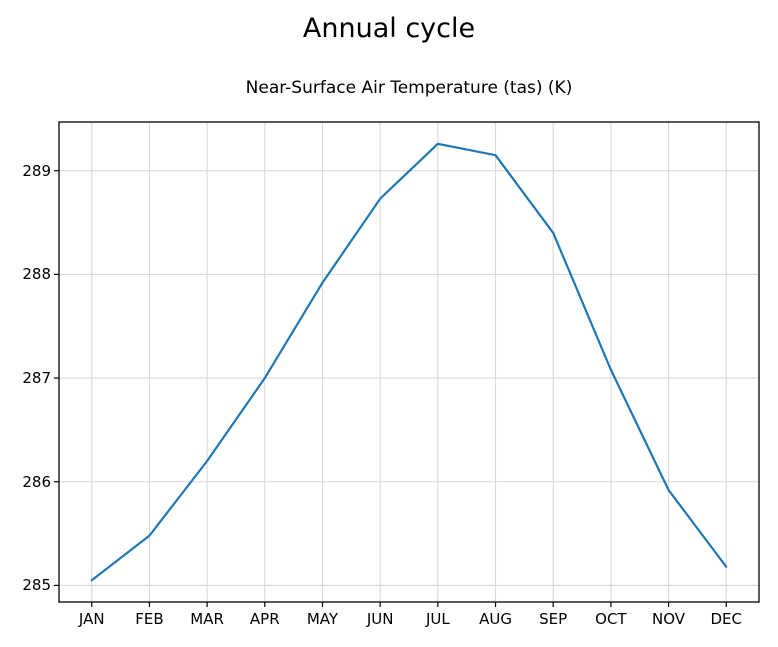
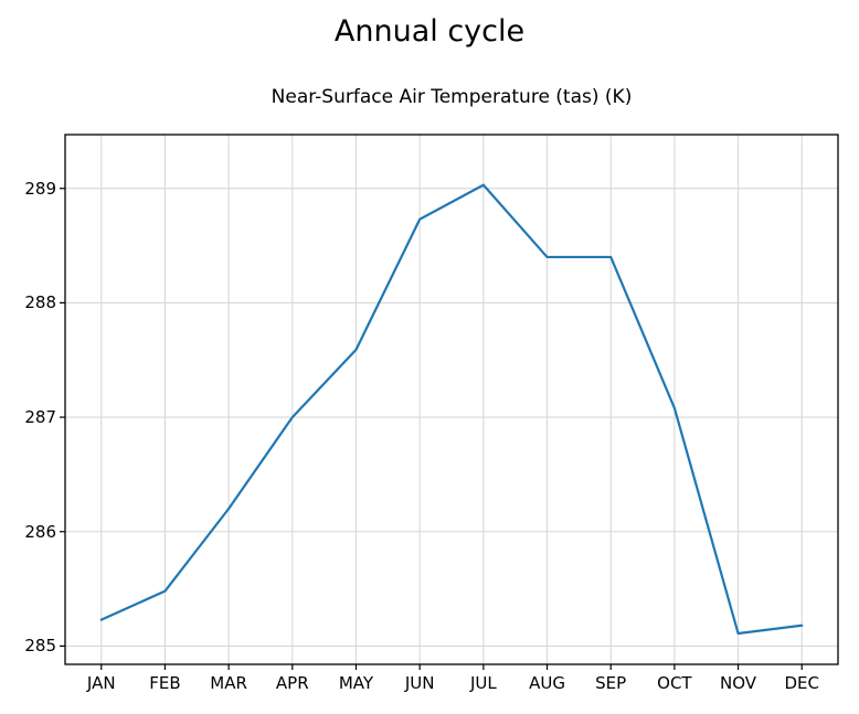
JAN: 285.05 -> 285.23
MAY: 287.92 -> 287.59
JUL: 289.26 -> 289.03
AUG: 289.15 -> 288.40
NOV: 285.92 -> 285.11
